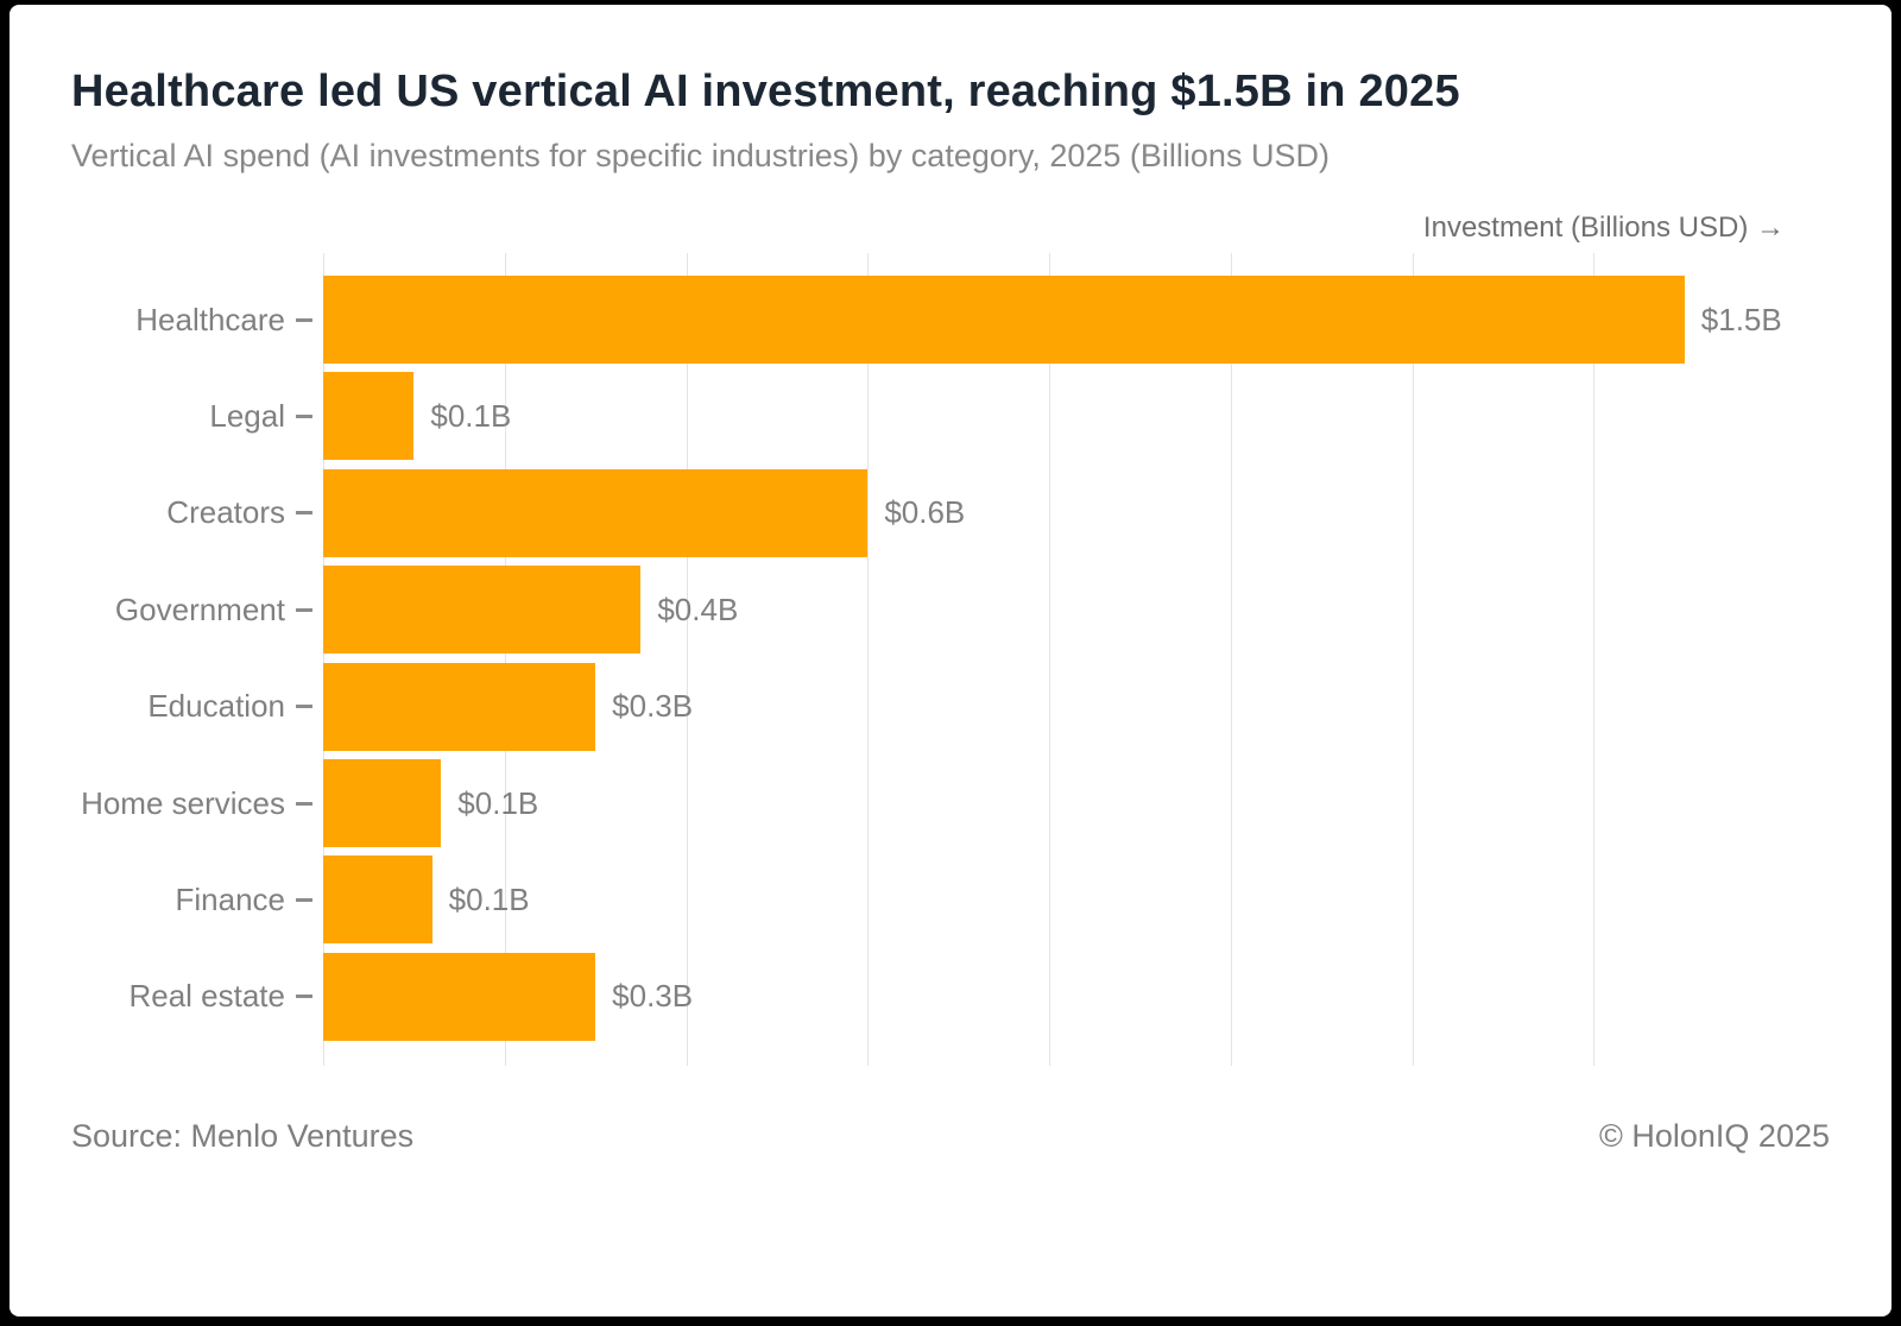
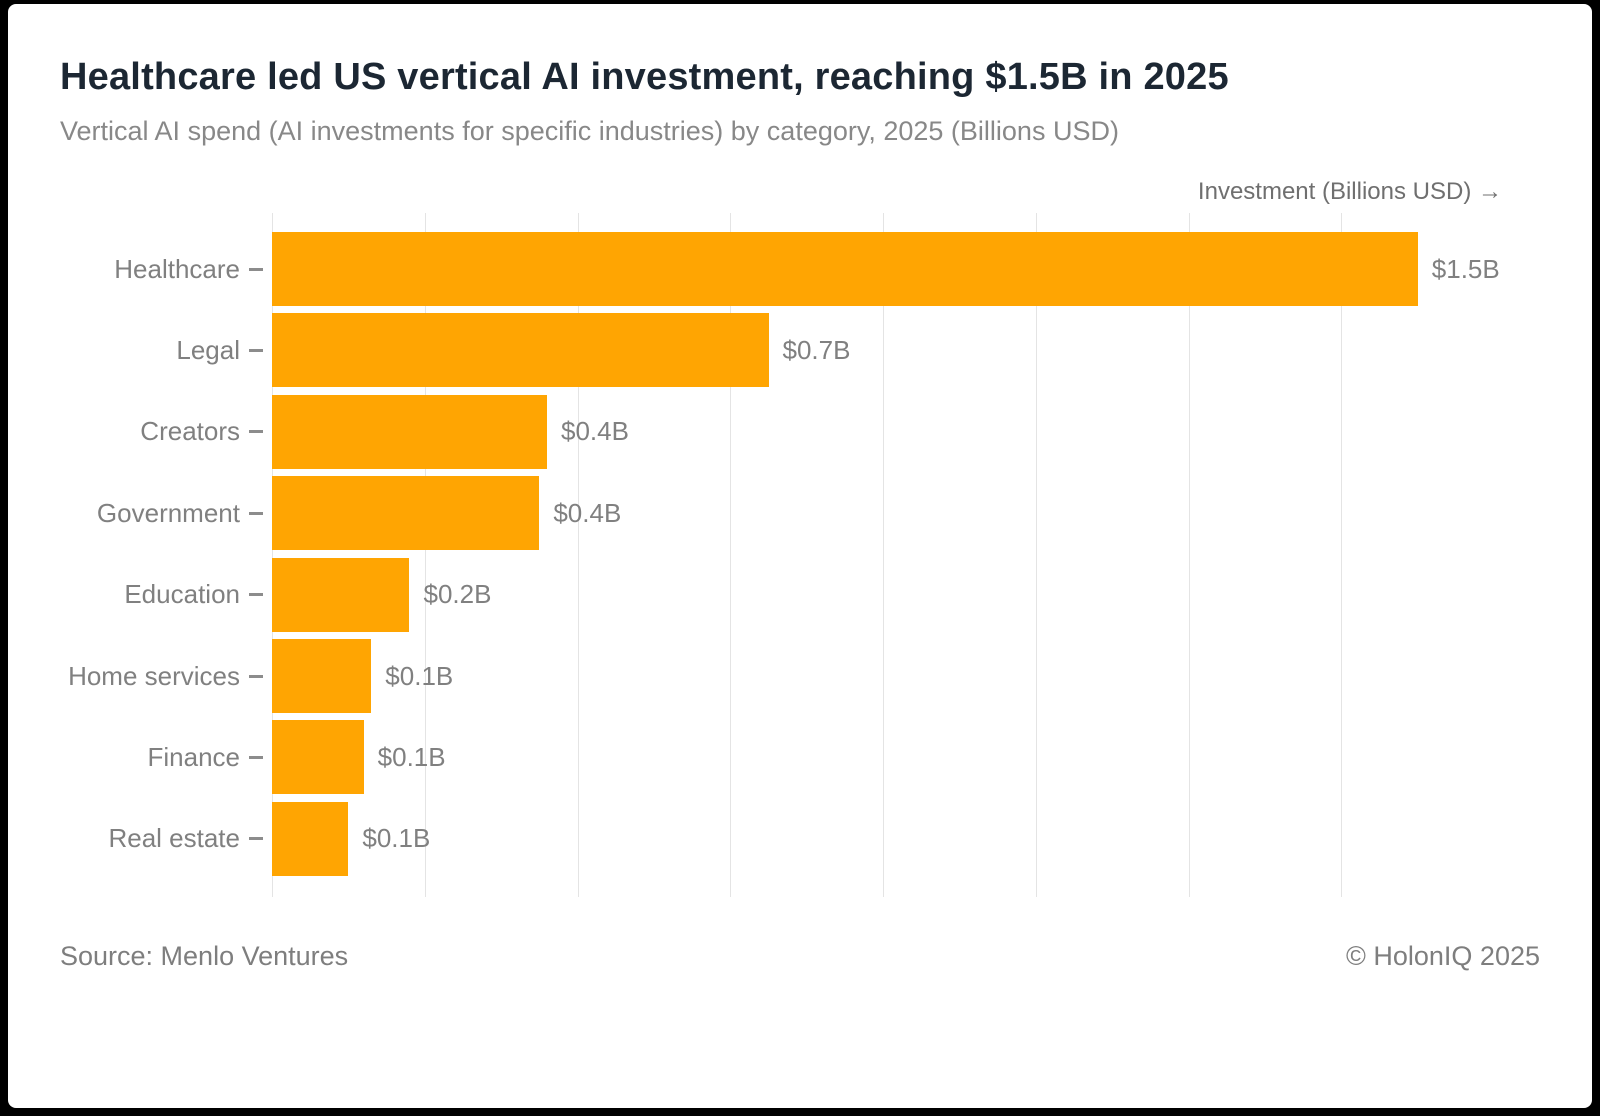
Legal: $0.1B -> $0.7B
Creators: $0.6B -> $0.4B
Education: $0.3B -> $0.2B
Real estate: $0.3B -> $0.1B
